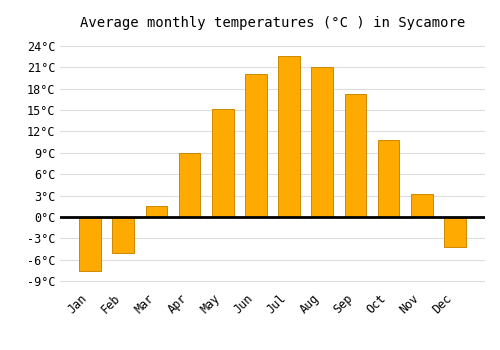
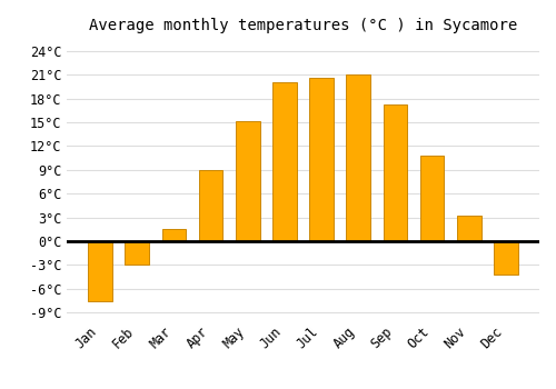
Feb: -5.0°C -> -3.0°C
Jul: 22.5°C -> 20.6°C
